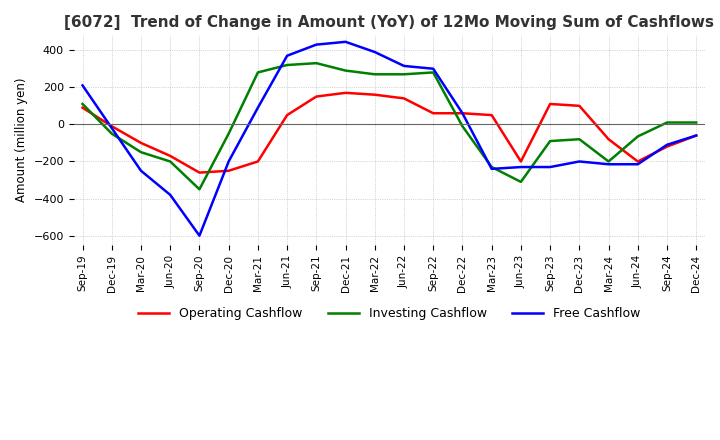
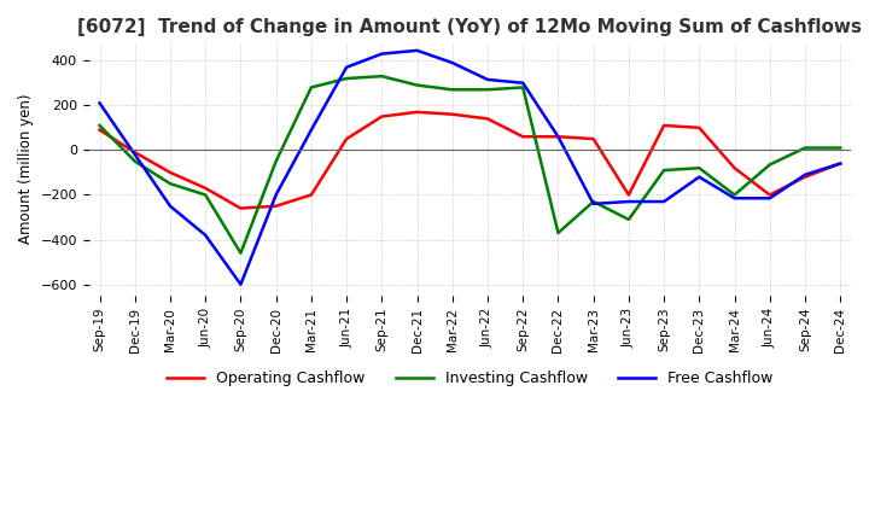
Investing Cashflow/Sep-20: -350 -> -460
Investing Cashflow/Dec-22: -10 -> -370
Free Cashflow/Dec-23: -200 -> -120
